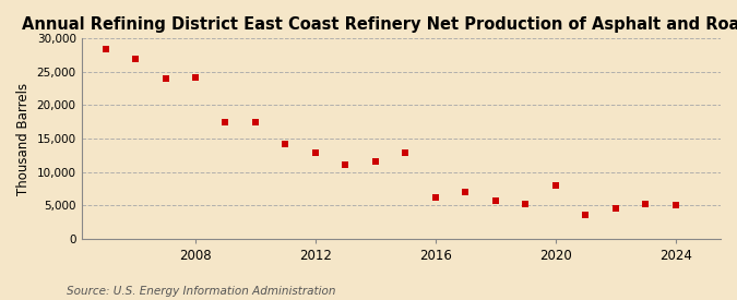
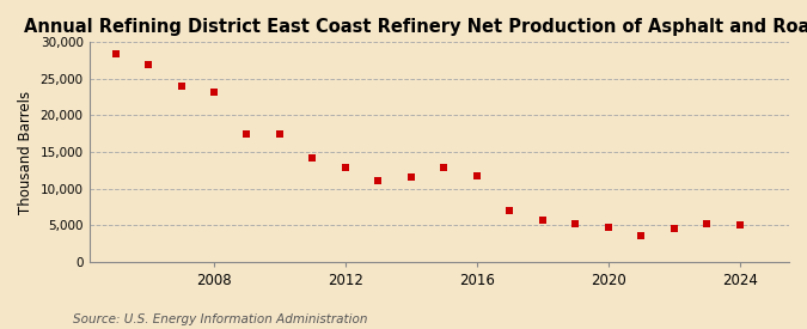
2008: 24,200 -> 23,200
2016: 6,200 -> 11,700
2020: 8,000 -> 4,700
